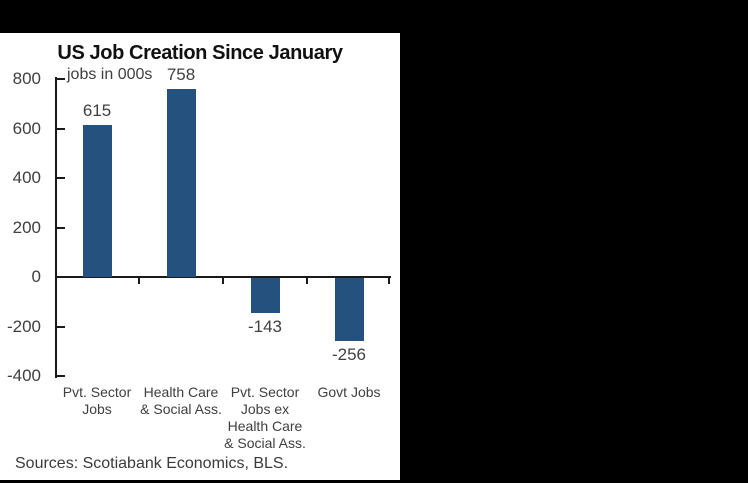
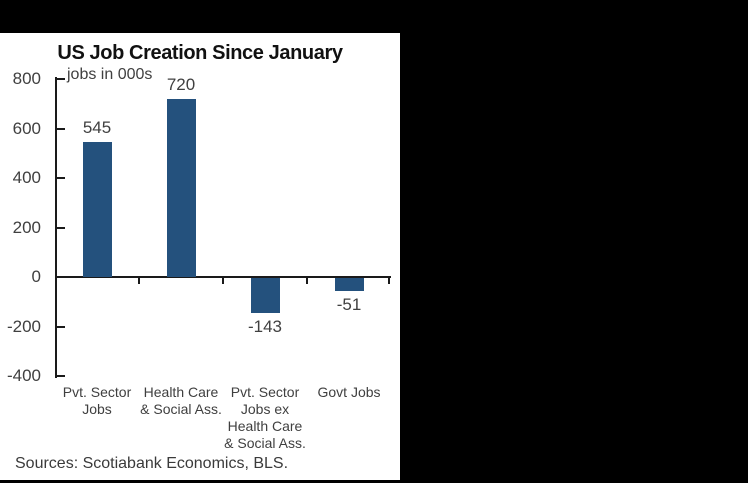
Pvt. Sector Jobs: 615 -> 545
Health Care & Social Ass.: 758 -> 720
Govt Jobs: -256 -> -51
